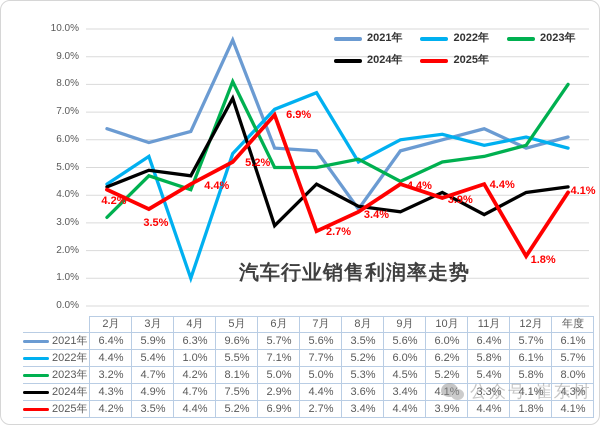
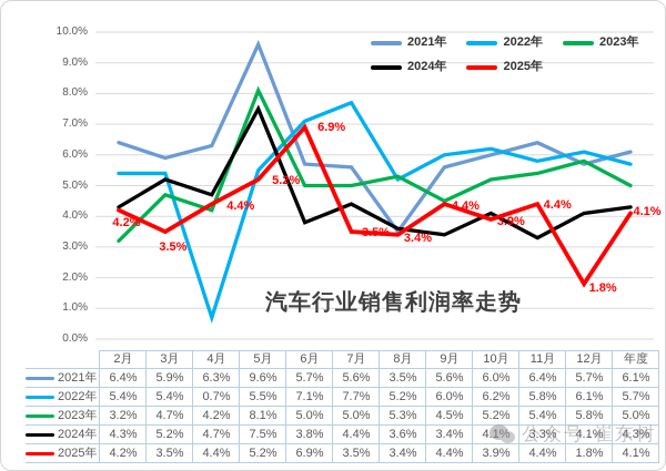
2022年/2月: 4.4% -> 5.4%
2024年/3月: 4.9% -> 5.2%
2022年/4月: 1.0% -> 0.7%
2024年/6月: 2.9% -> 3.8%
2025年/7月: 2.7% -> 3.5%
2023年/年度: 8.0% -> 5.0%
